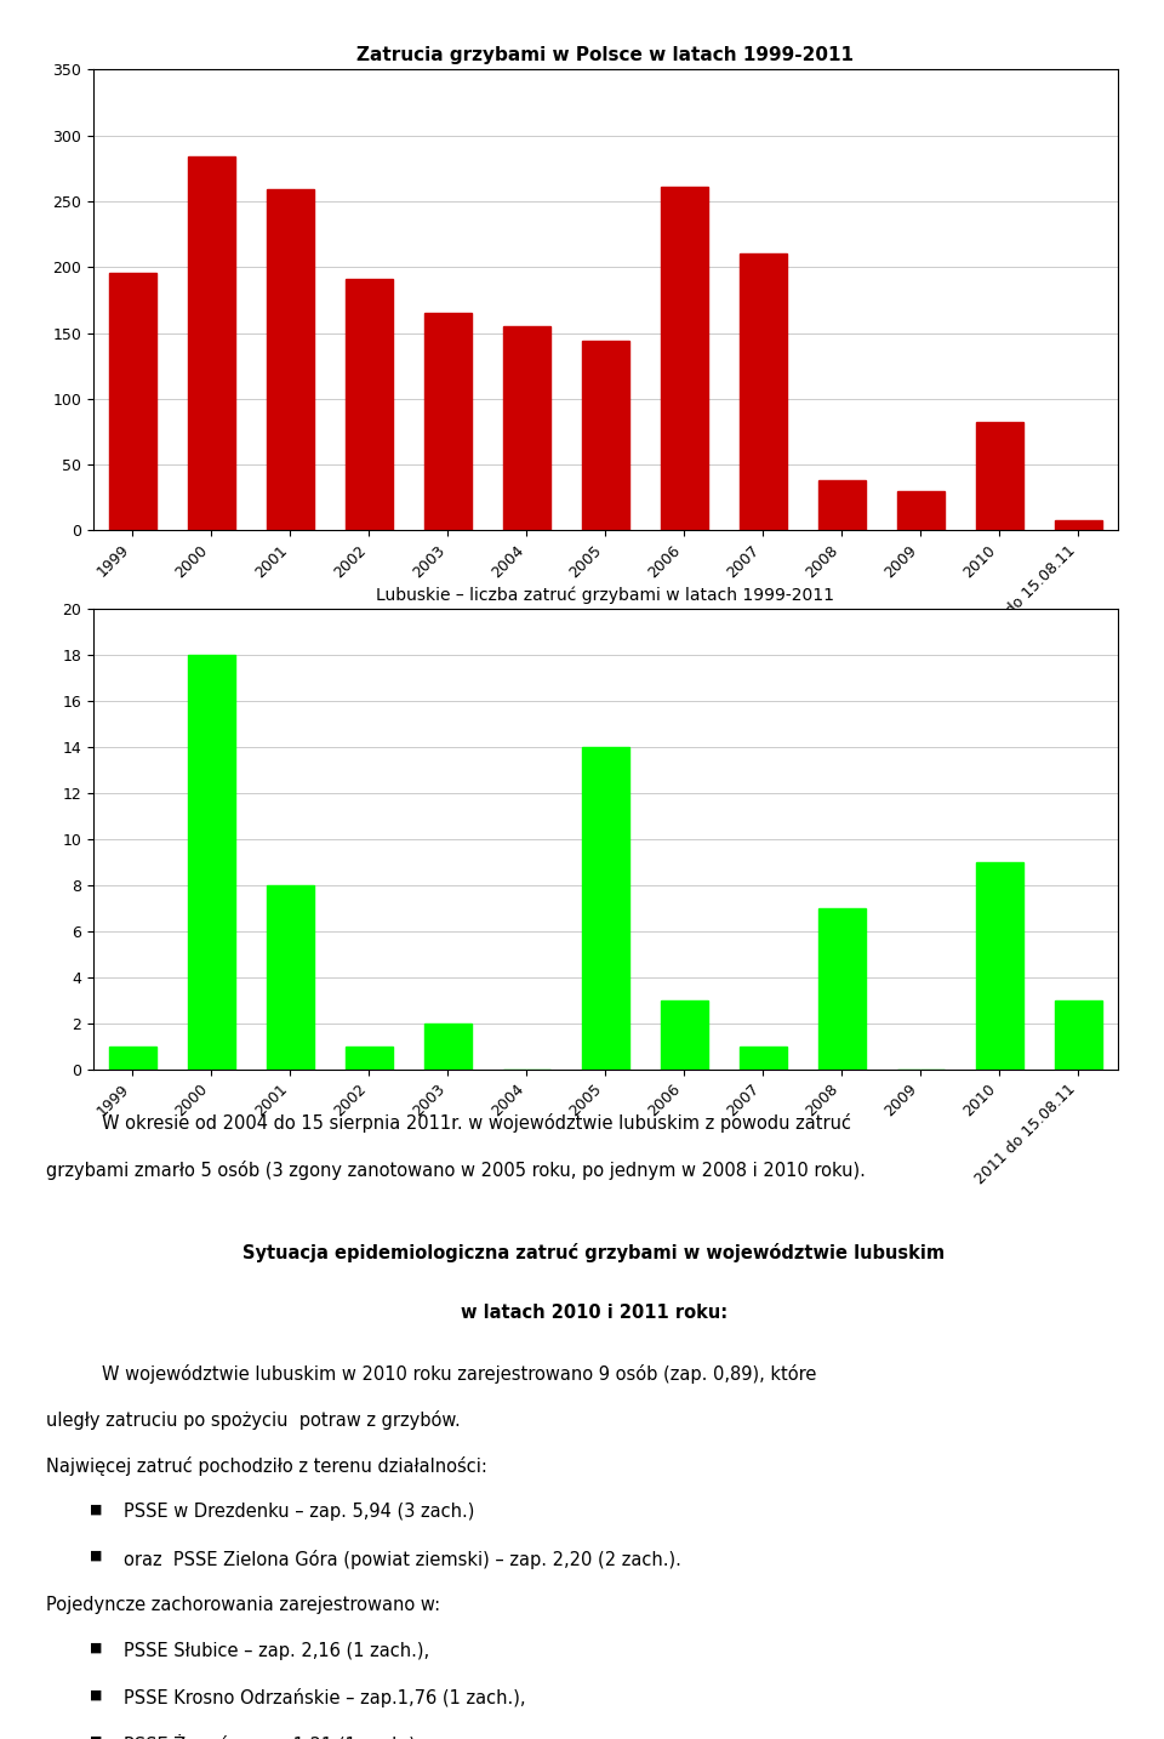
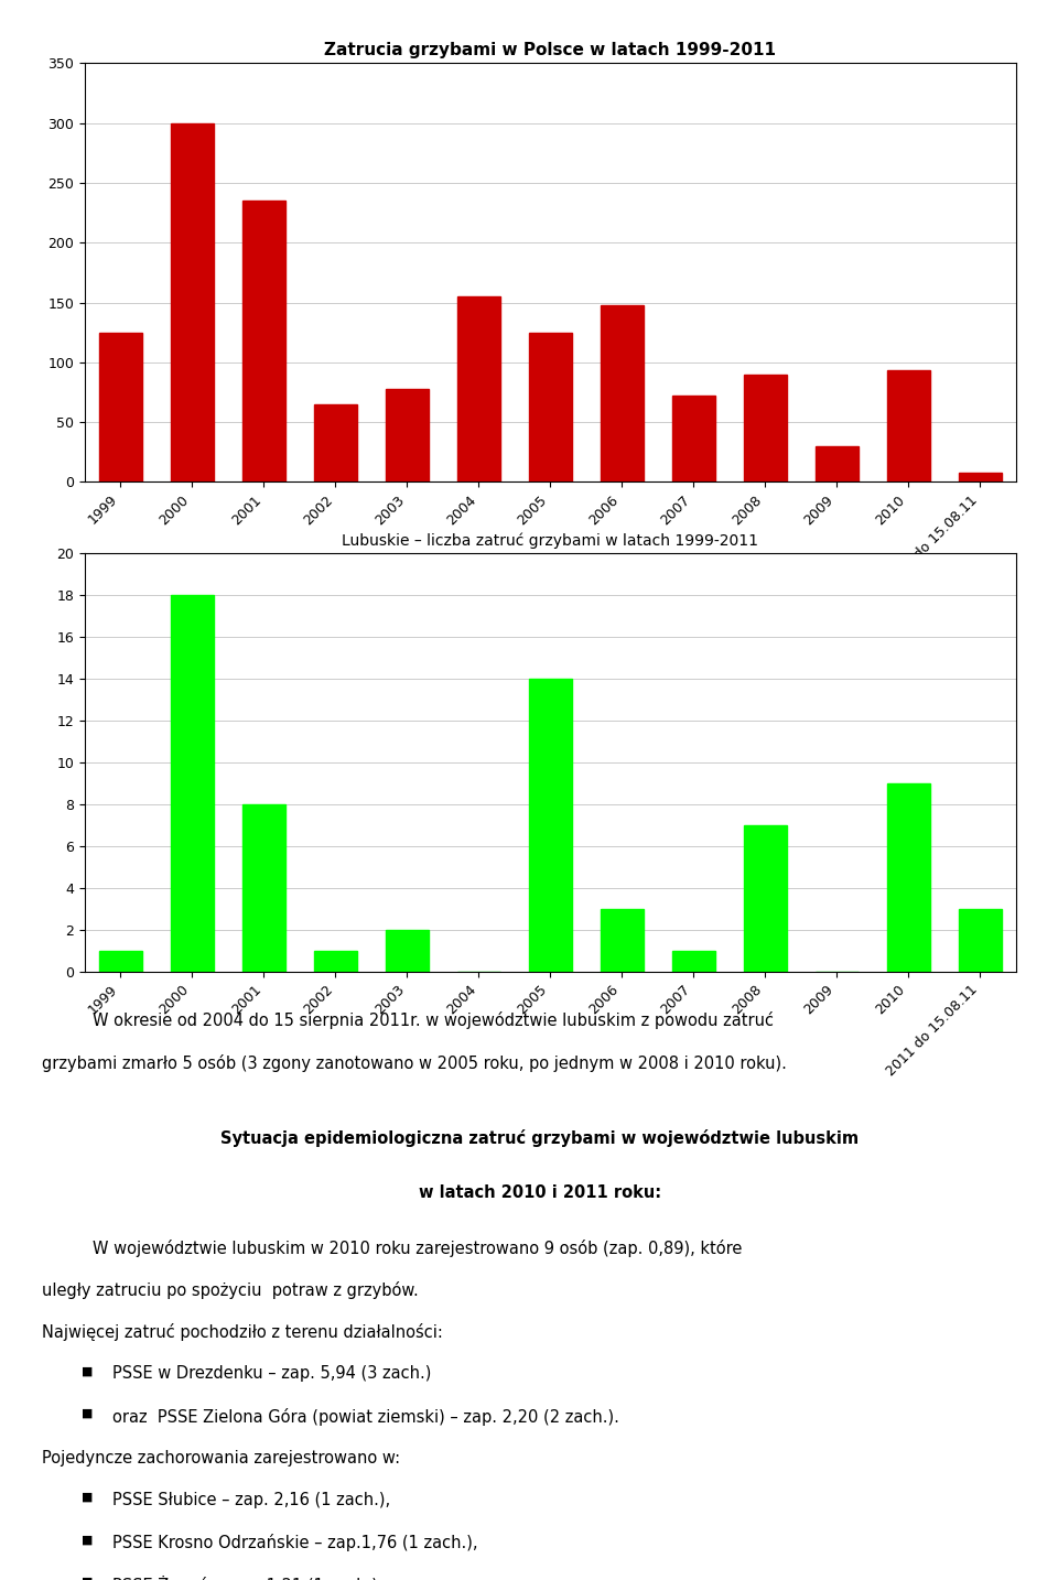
Zatrucia grzybami w Polsce w latach 1999-2011/1999: 196 -> 125
Zatrucia grzybami w Polsce w latach 1999-2011/2000: 284 -> 300
Zatrucia grzybami w Polsce w latach 1999-2011/2001: 259 -> 235
Zatrucia grzybami w Polsce w latach 1999-2011/2002: 191 -> 65
Zatrucia grzybami w Polsce w latach 1999-2011/2003: 165 -> 78
Zatrucia grzybami w Polsce w latach 1999-2011/2005: 144 -> 125
Zatrucia grzybami w Polsce w latach 1999-2011/2006: 261 -> 148
Zatrucia grzybami w Polsce w latach 1999-2011/2007: 210 -> 72
Zatrucia grzybami w Polsce w latach 1999-2011/2008: 38 -> 90
Zatrucia grzybami w Polsce w latach 1999-2011/2010: 82 -> 93
